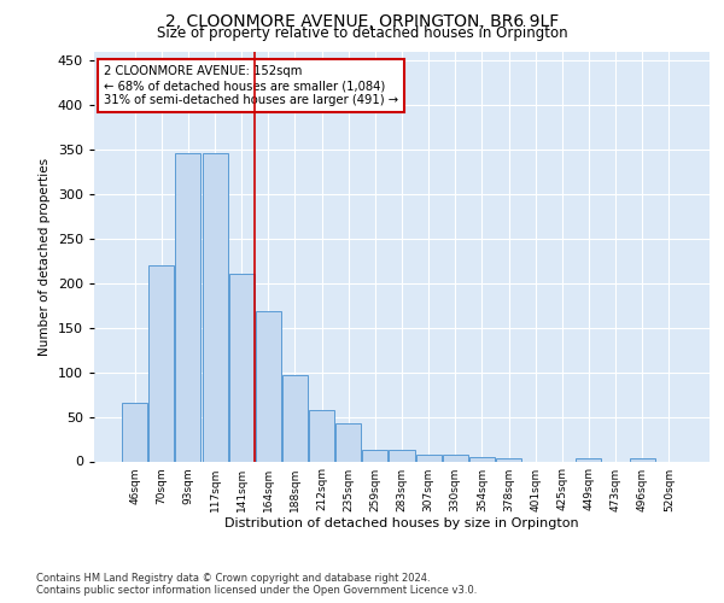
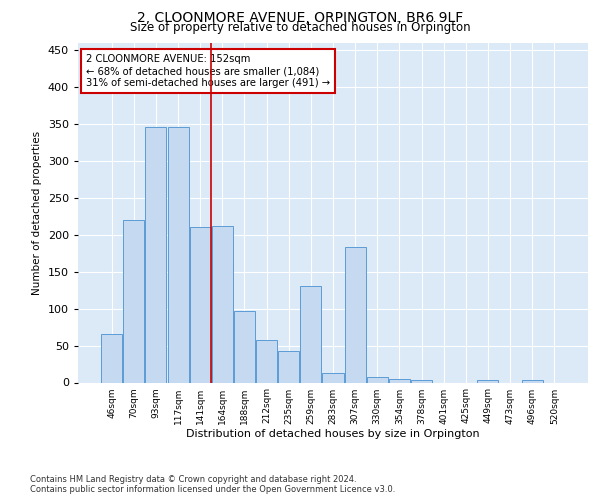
164sqm: 168 -> 212
259sqm: 13 -> 130
307sqm: 7 -> 184
